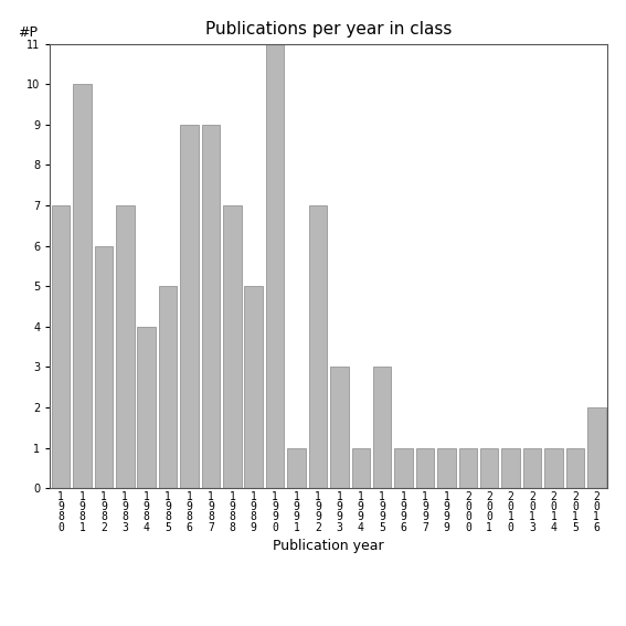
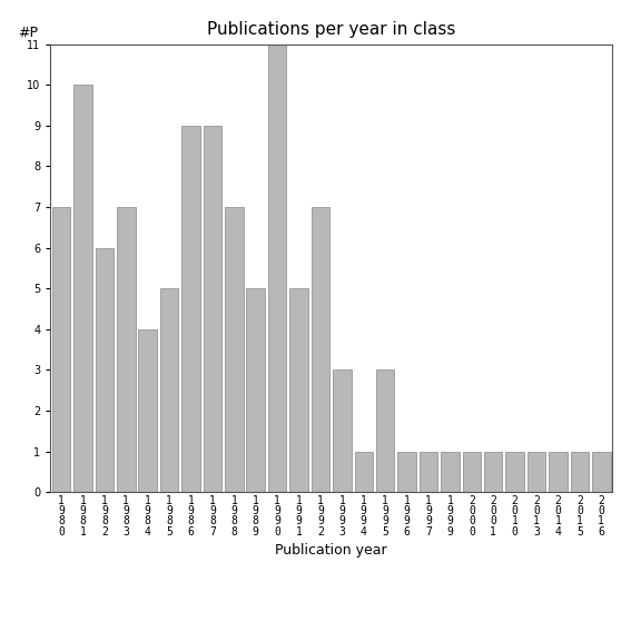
1 9 9 1: 1 -> 5
2 0 1 6: 2 -> 1
